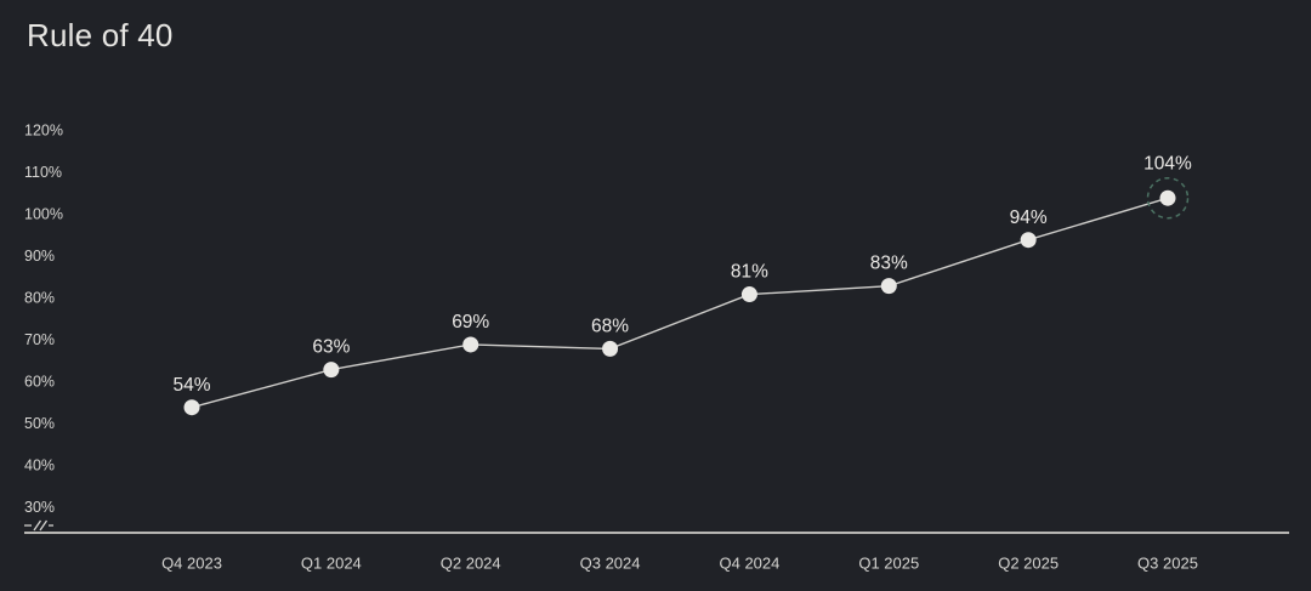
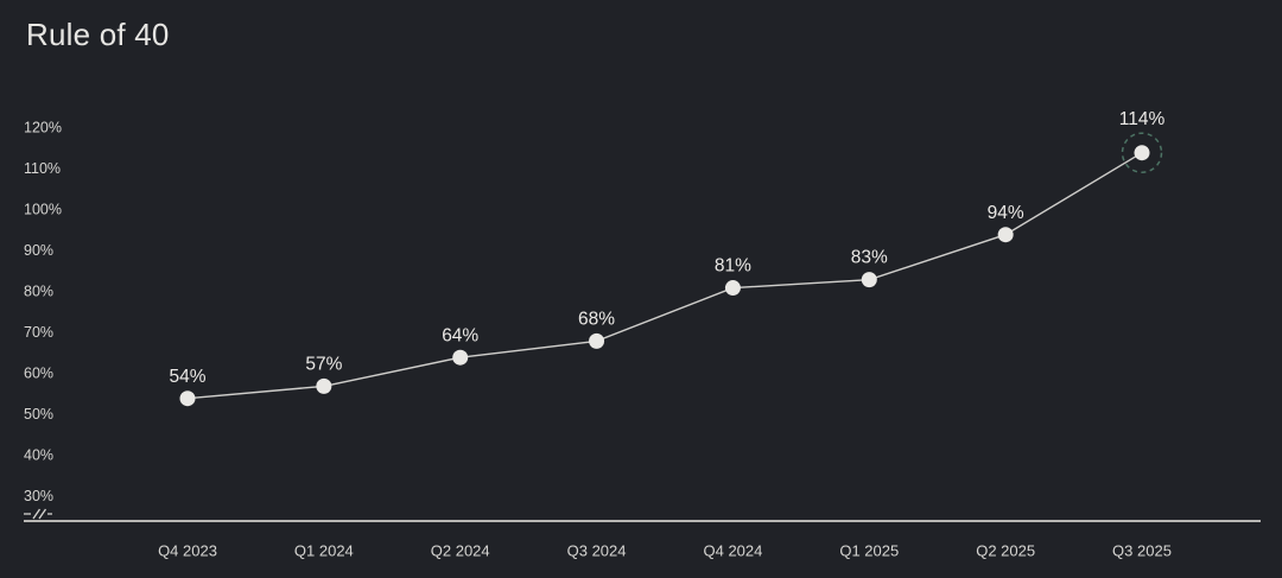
Q1 2024: 63% -> 57%
Q2 2024: 69% -> 64%
Q3 2025: 104% -> 114%
